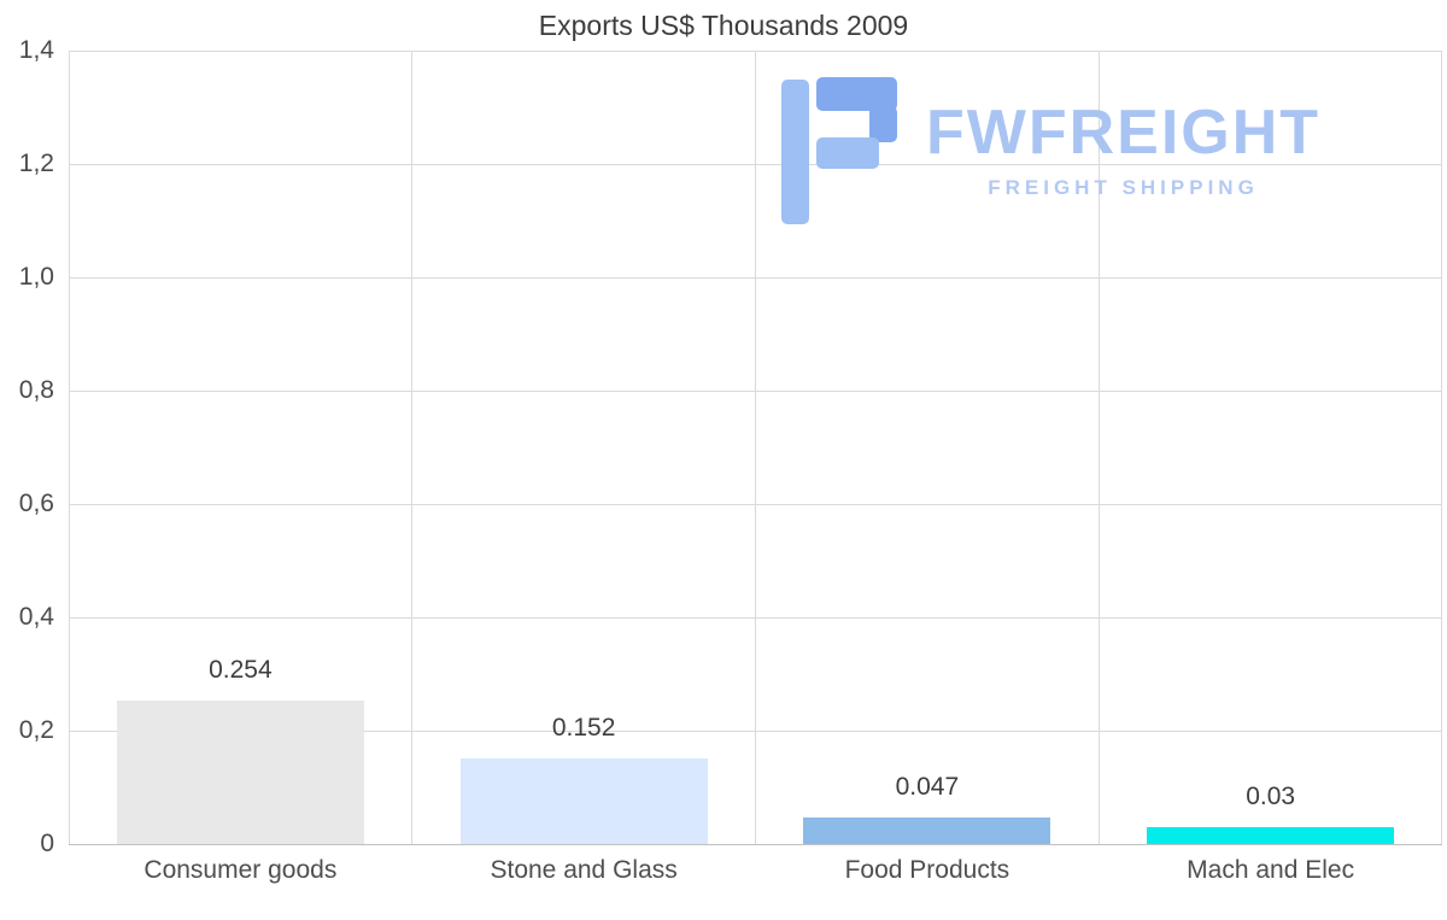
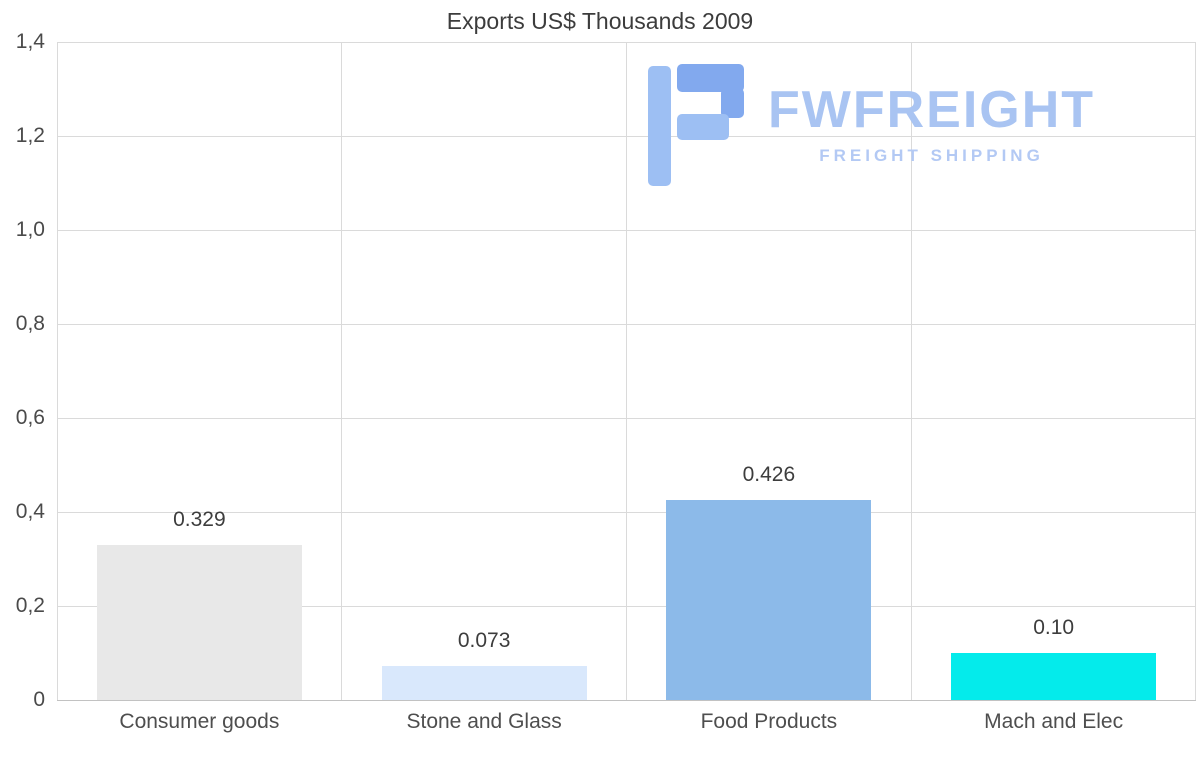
Consumer goods: 0.254 -> 0.329
Stone and Glass: 0.152 -> 0.073
Food Products: 0.047 -> 0.426
Mach and Elec: 0.03 -> 0.10
